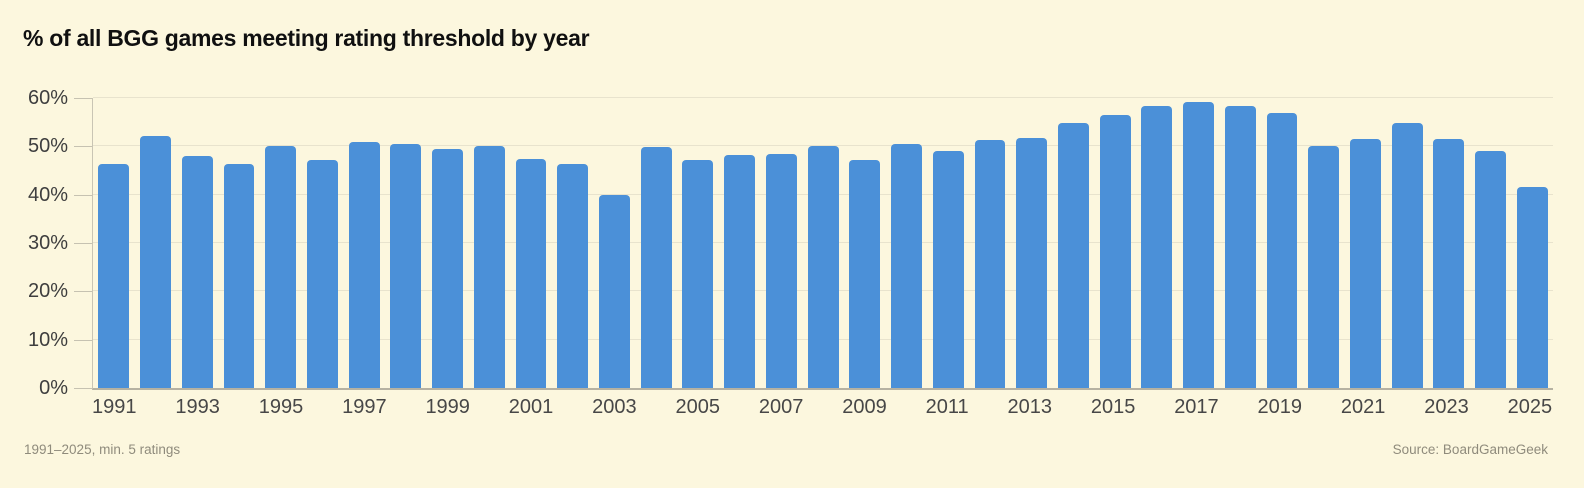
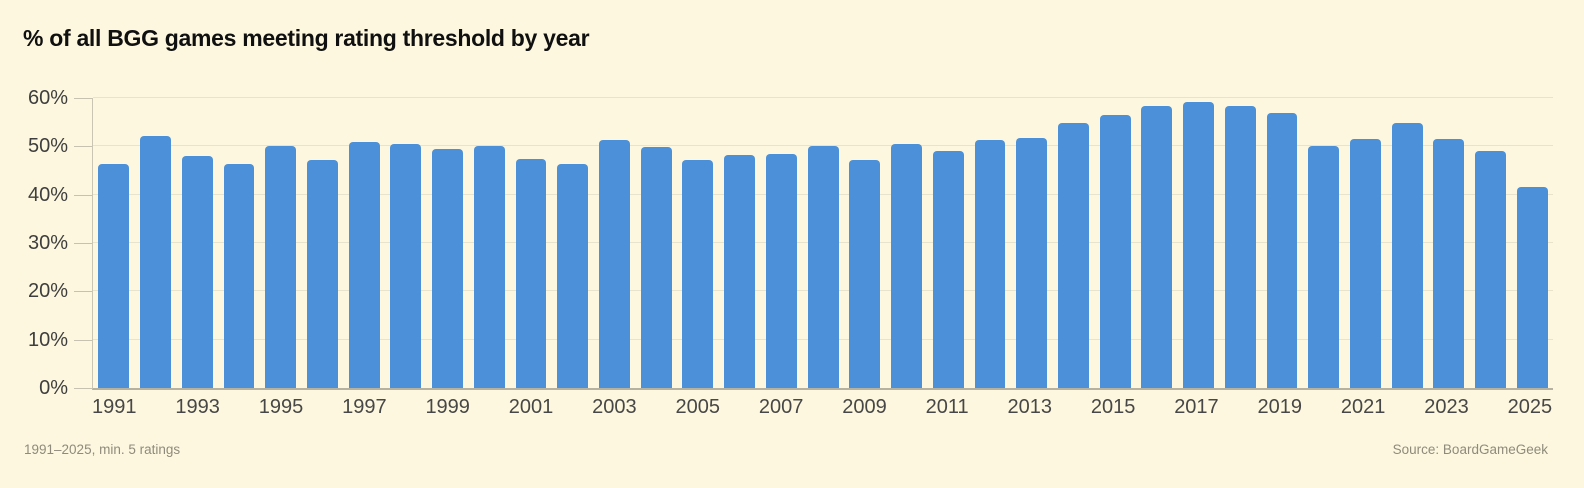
2003: 40% -> 51%
